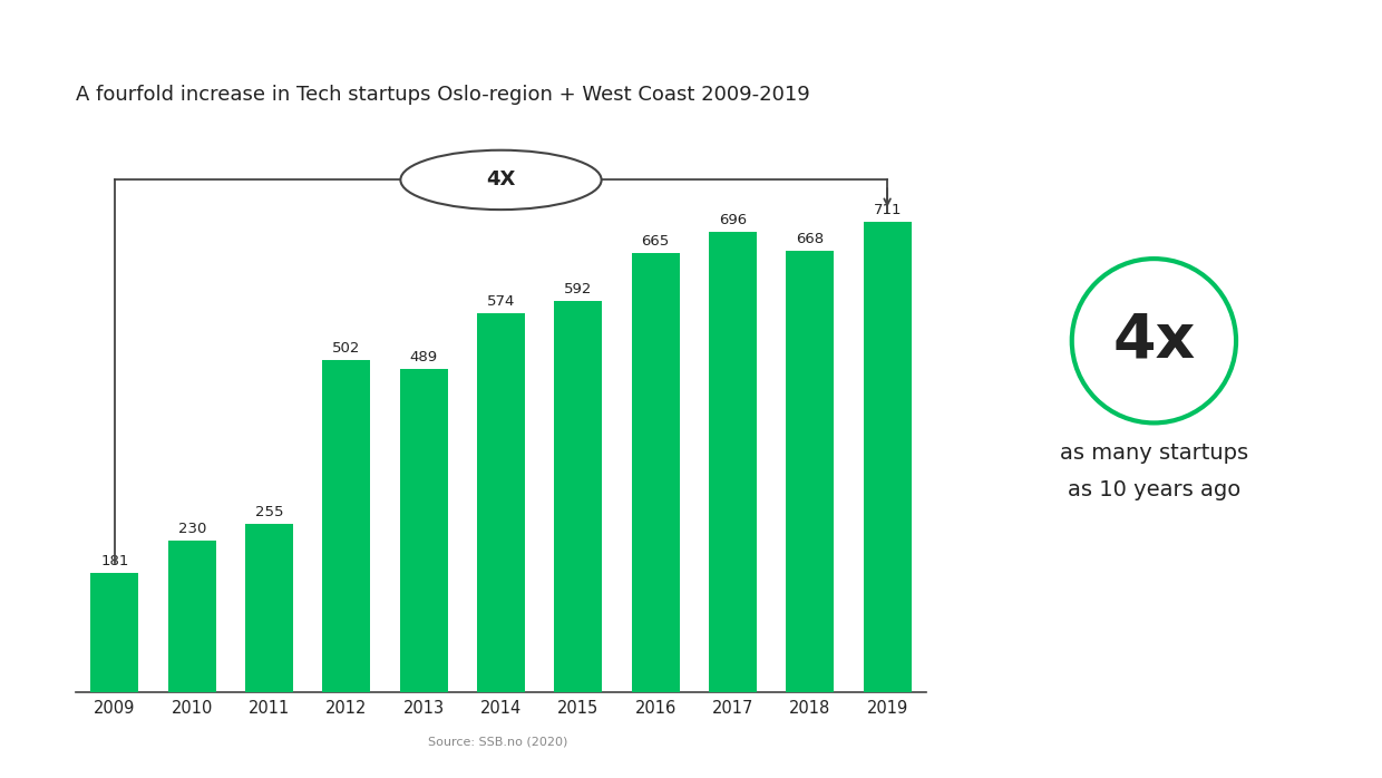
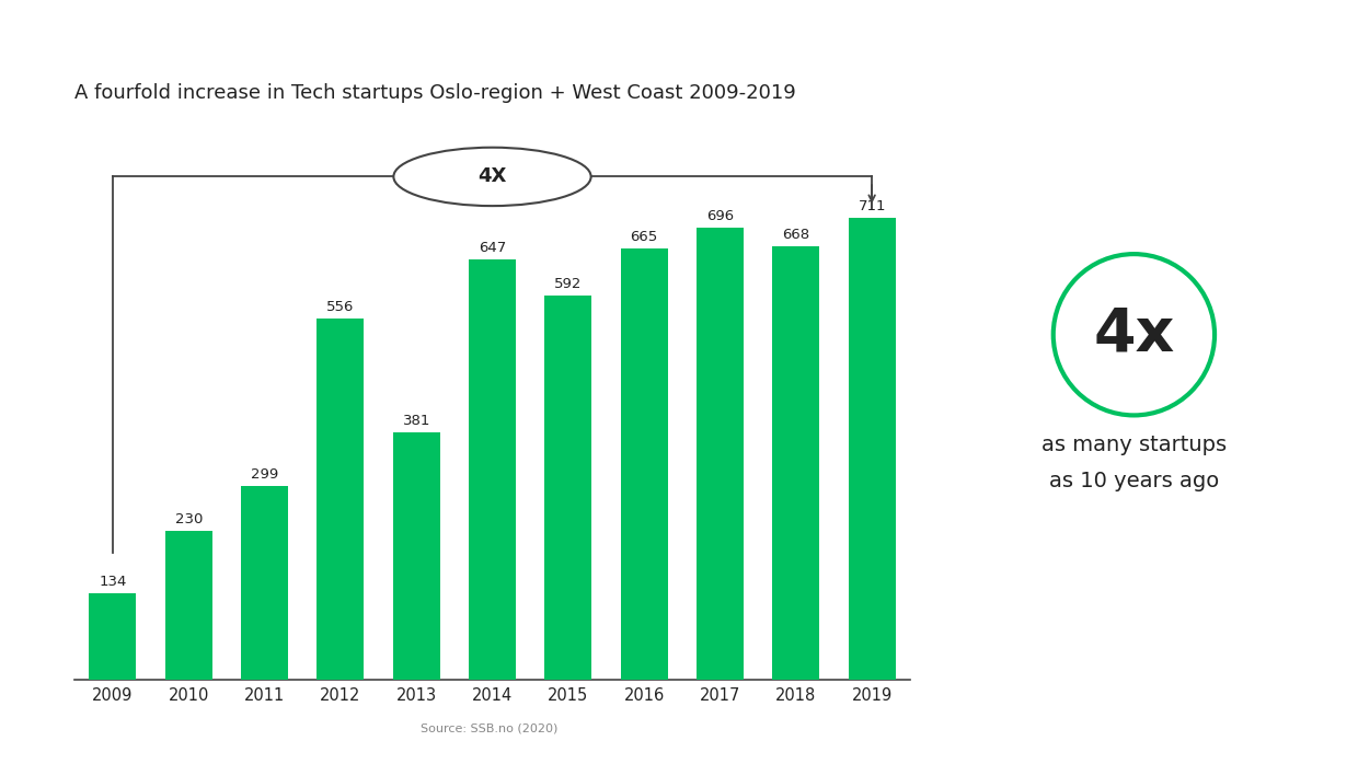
2009: 181 -> 134
2011: 255 -> 299
2012: 502 -> 556
2013: 489 -> 381
2014: 574 -> 647
